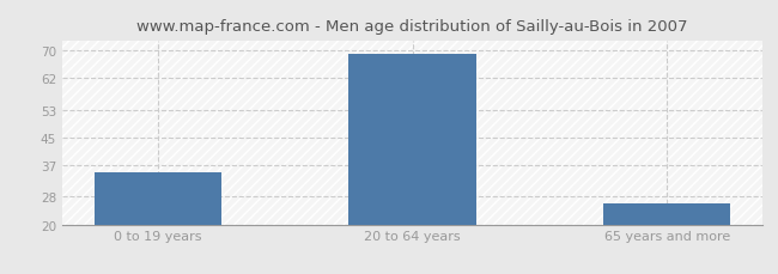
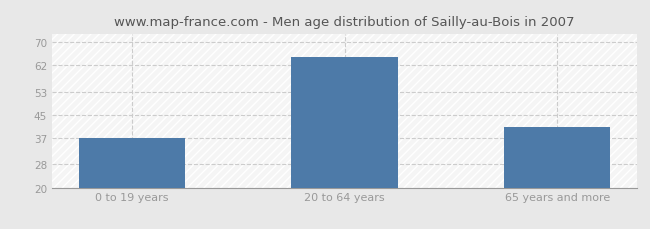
0 to 19 years: 35 -> 37
20 to 64 years: 69 -> 65
65 years and more: 26 -> 41
